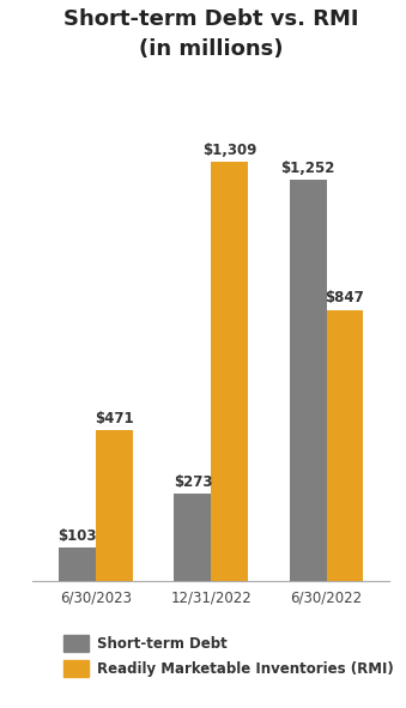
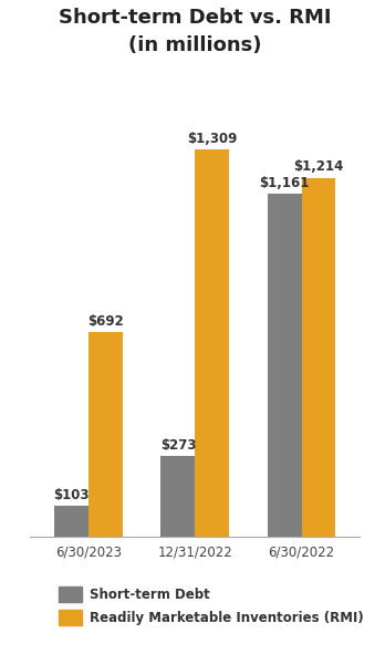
Readily Marketable Inventories (RMI)/6/30/2023: $471 -> $692
Short-term Debt/6/30/2022: $1,252 -> $1,161
Readily Marketable Inventories (RMI)/6/30/2022: $847 -> $1,214
